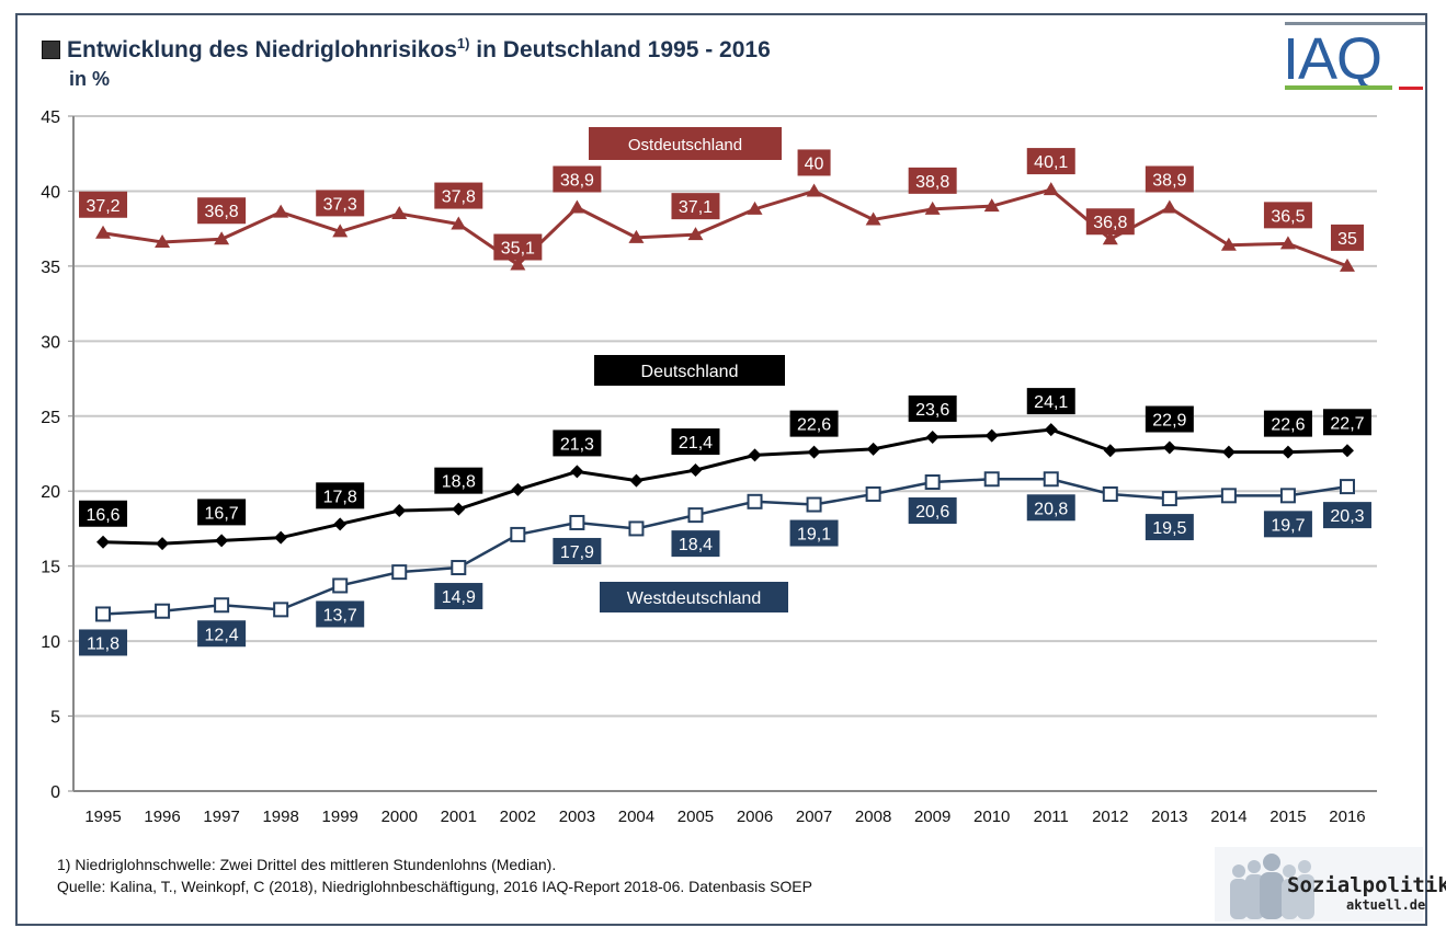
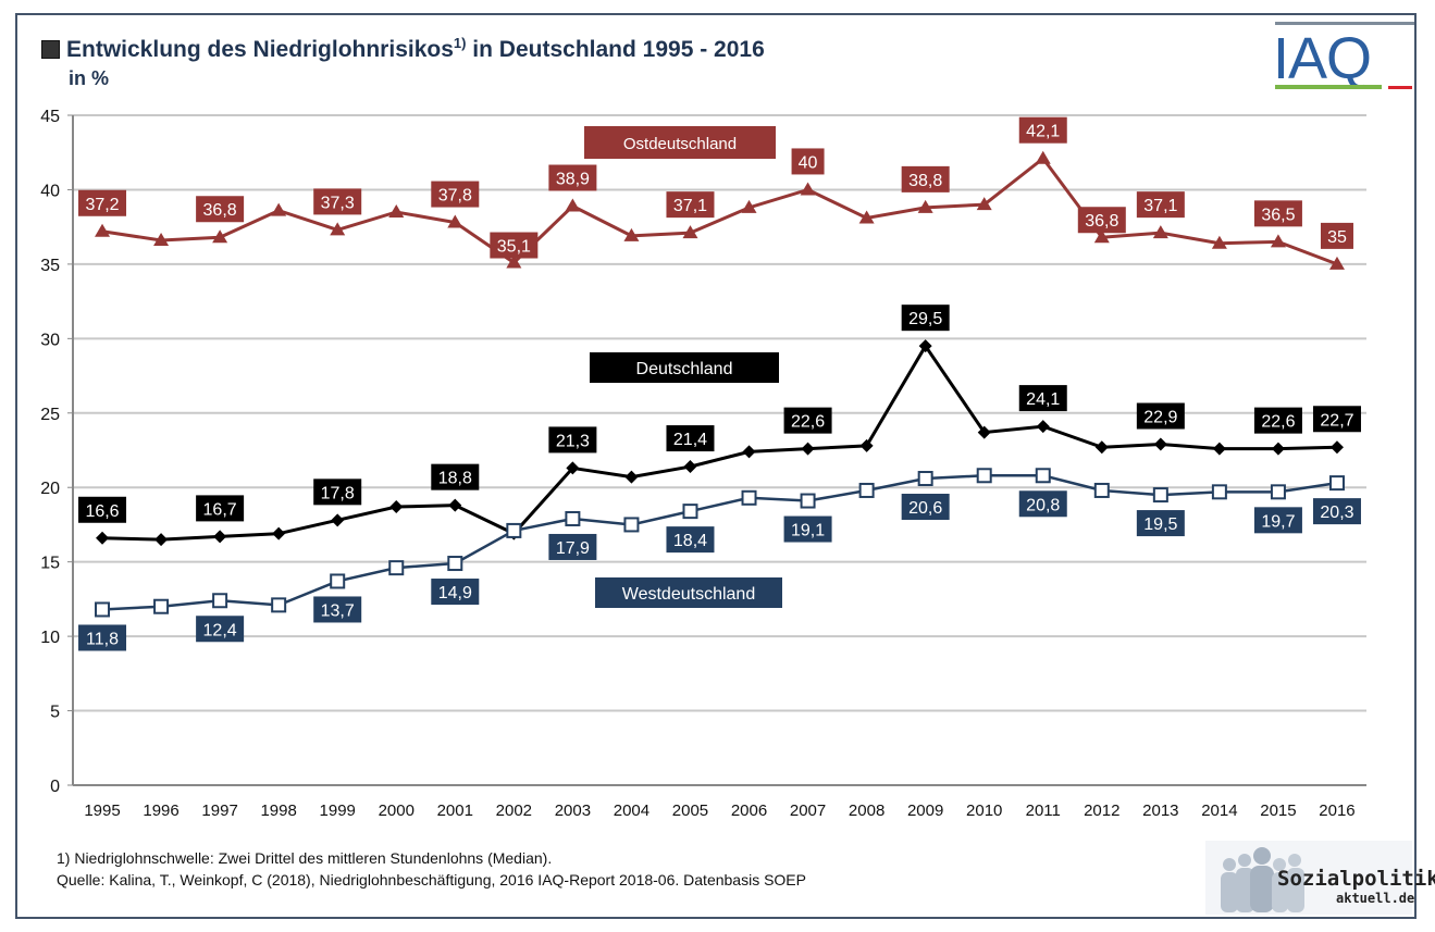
Deutschland/2002: 20.1 -> 16.9
Deutschland/2009: 23,6 -> 29,5
Ostdeutschland/2011: 40,1 -> 42,1
Ostdeutschland/2013: 38,9 -> 37,1
